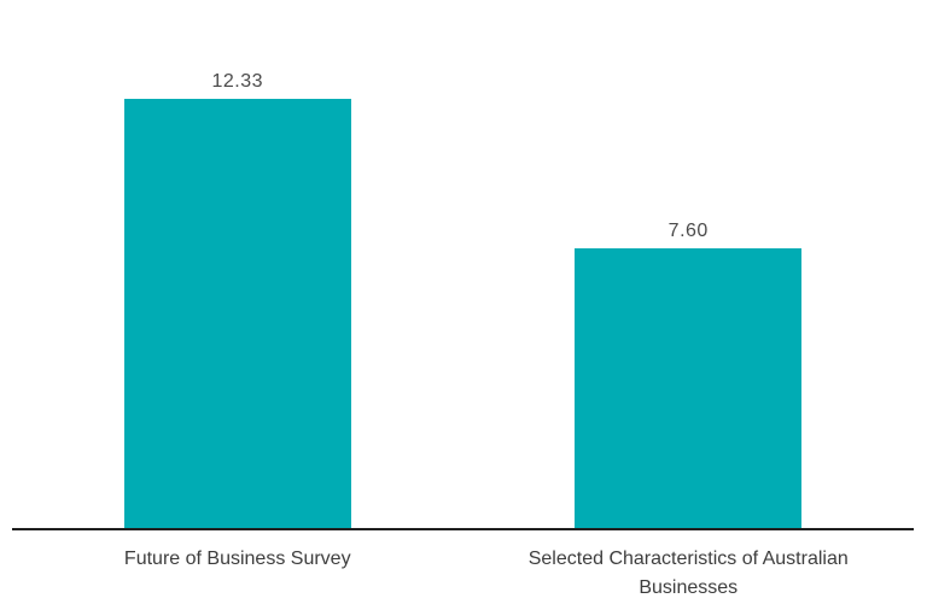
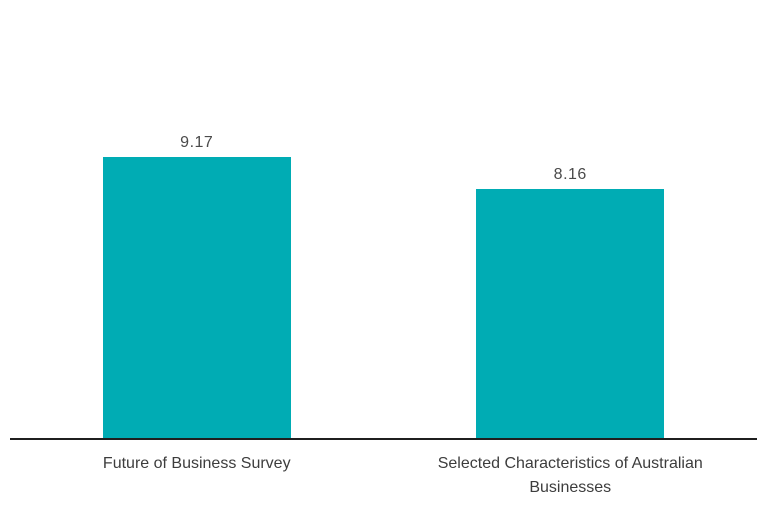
Future of Business Survey: 12.33 -> 9.17
Selected Characteristics of Australian Businesses: 7.60 -> 8.16
